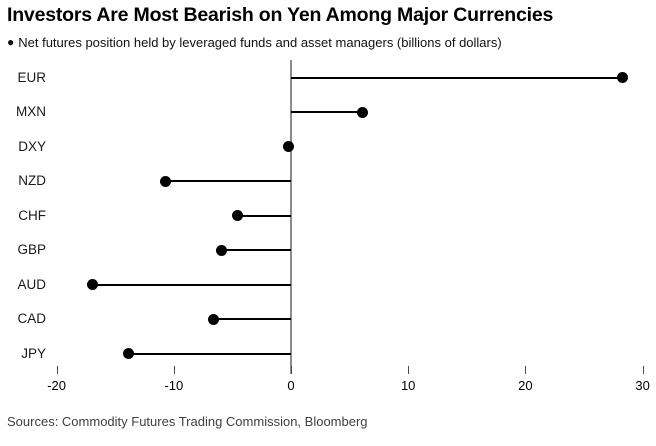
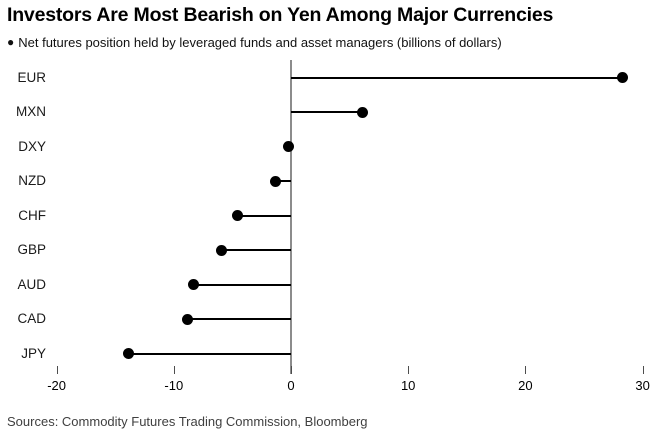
NZD: -10.7 -> -1.3
AUD: -16.9 -> -8.3
CAD: -6.6 -> -8.8
